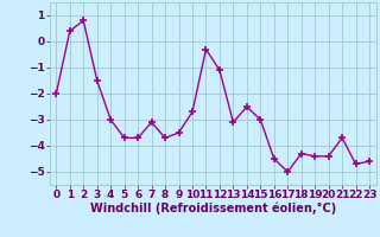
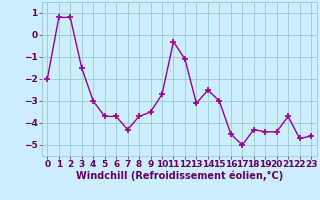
1: 0.4 -> 0.8
7: -3.1 -> -4.3
